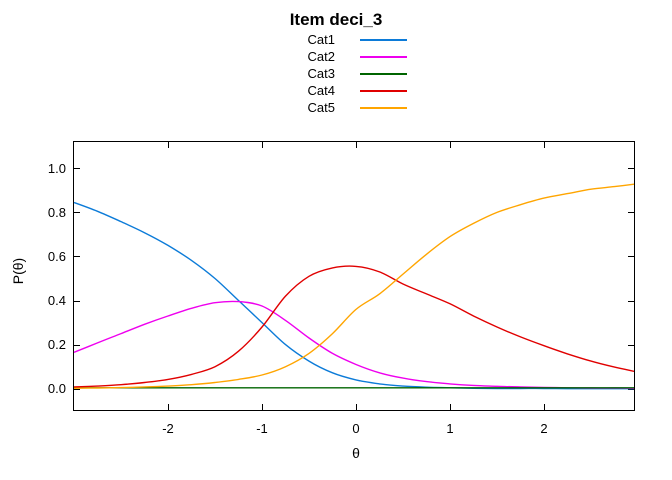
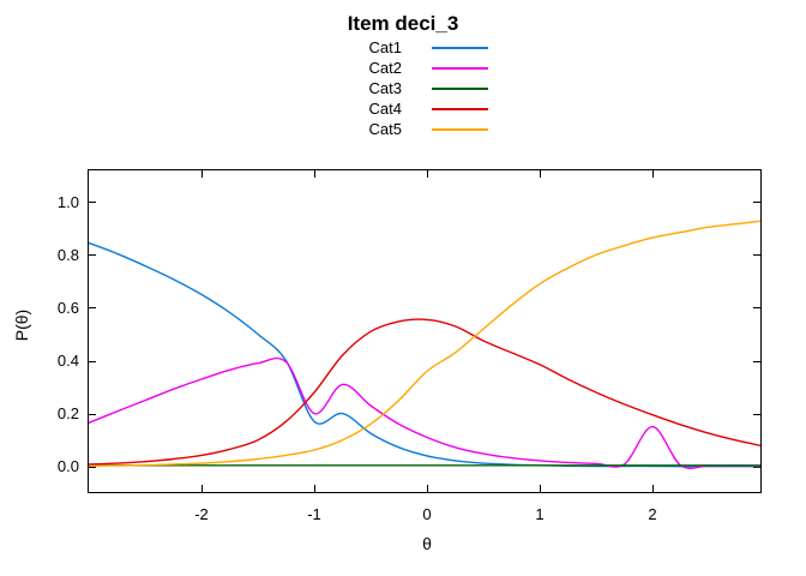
Cat1/-1: 0.30 -> 0.17
Cat2/-1: 0.38 -> 0.20
Cat2/2: 0.01 -> 0.15
